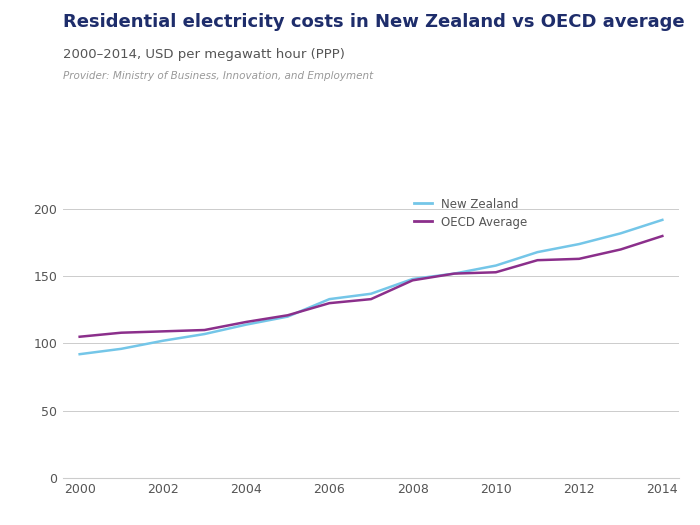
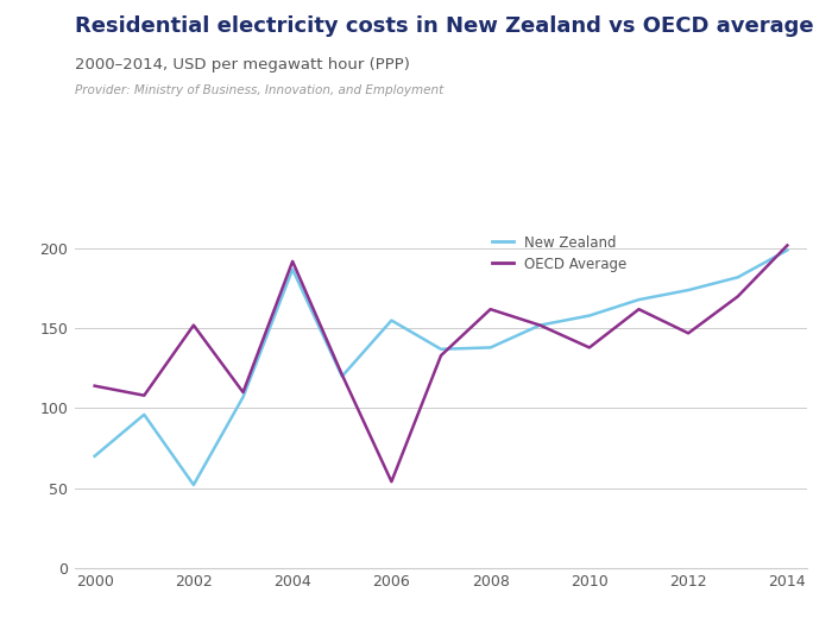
New Zealand/2000: 92 -> 70
OECD Average/2000: 105 -> 114
New Zealand/2002: 102 -> 52
OECD Average/2002: 109 -> 152
New Zealand/2004: 114 -> 187
OECD Average/2004: 116 -> 192
New Zealand/2006: 133 -> 155
OECD Average/2006: 130 -> 54
New Zealand/2008: 148 -> 138
OECD Average/2008: 147 -> 162
OECD Average/2010: 153 -> 138
OECD Average/2012: 163 -> 147
New Zealand/2014: 192 -> 199
OECD Average/2014: 180 -> 202
